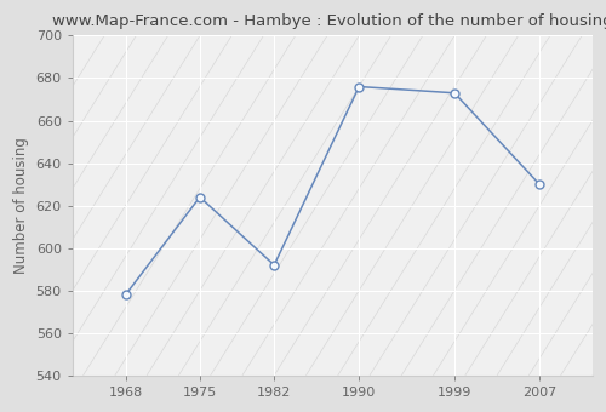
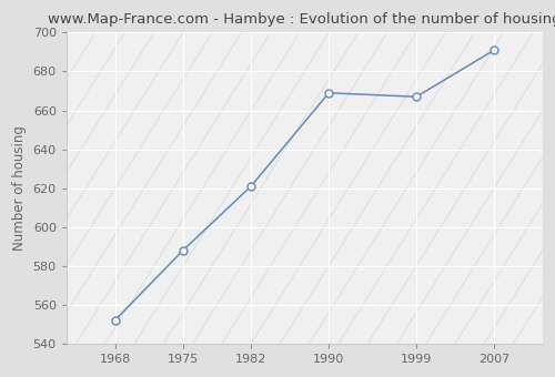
1968: 578 -> 552
1975: 624 -> 588
1982: 592 -> 621
1990: 676 -> 669
1999: 673 -> 667
2007: 630 -> 691
